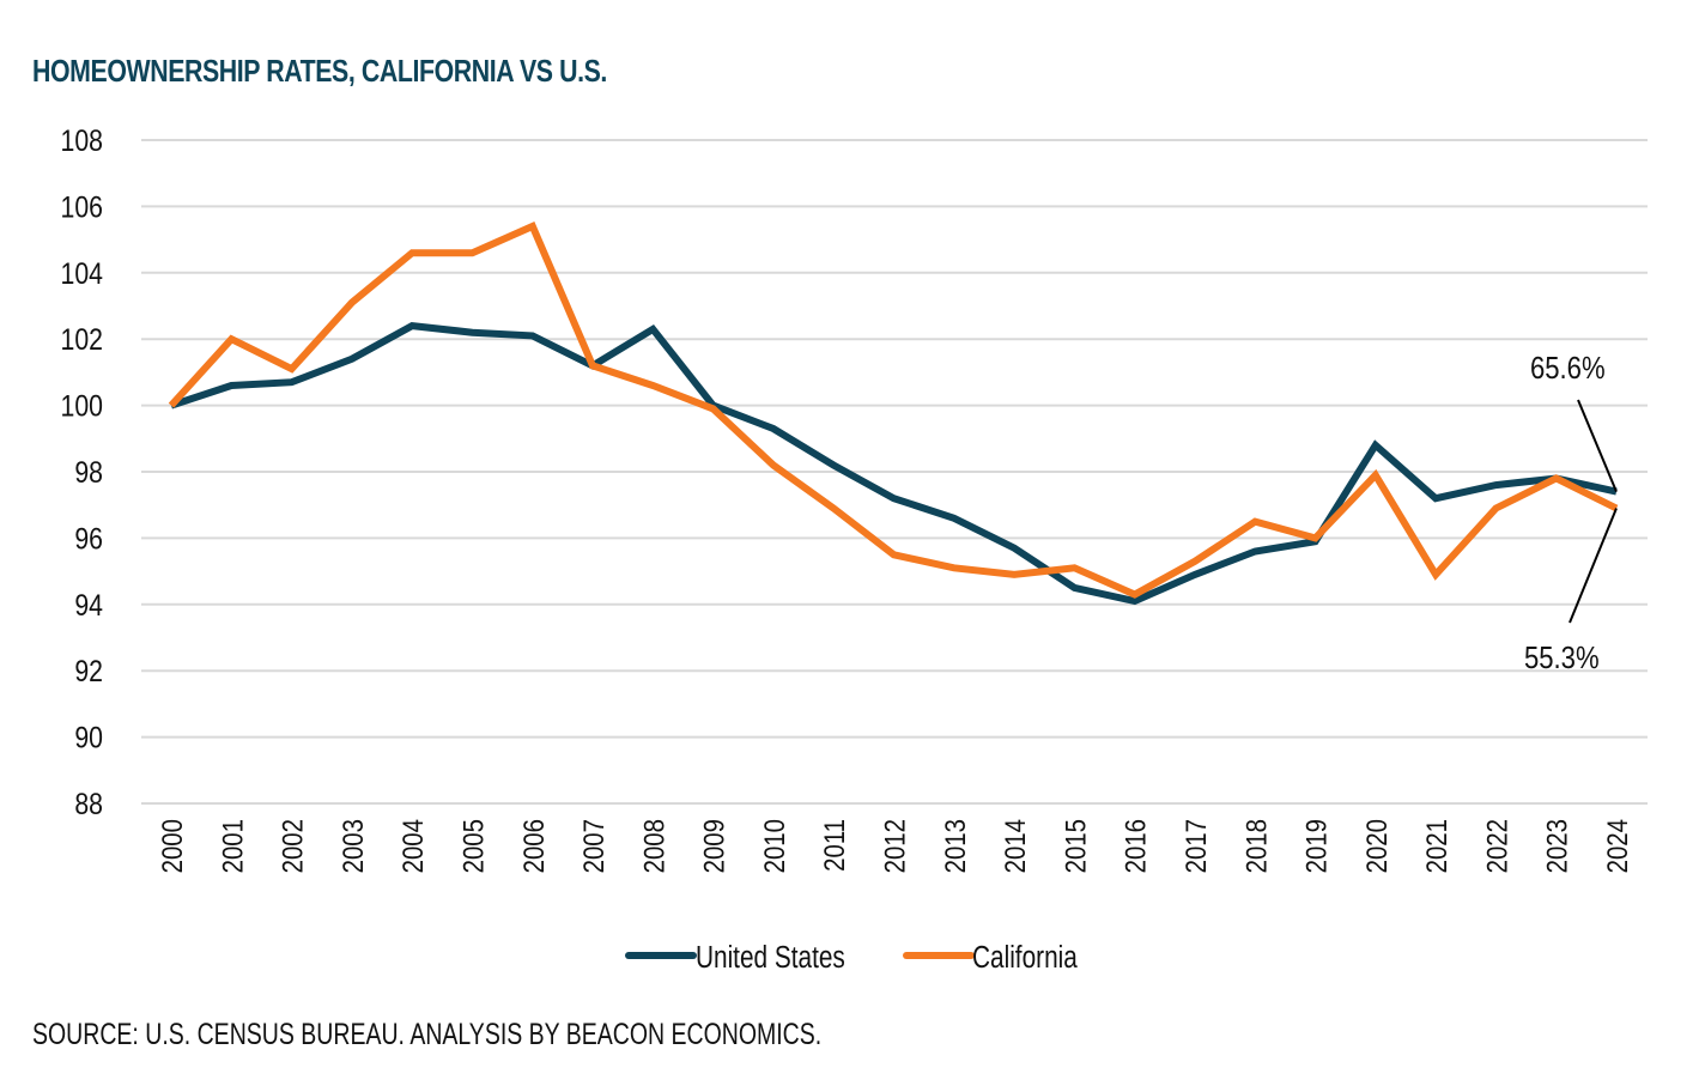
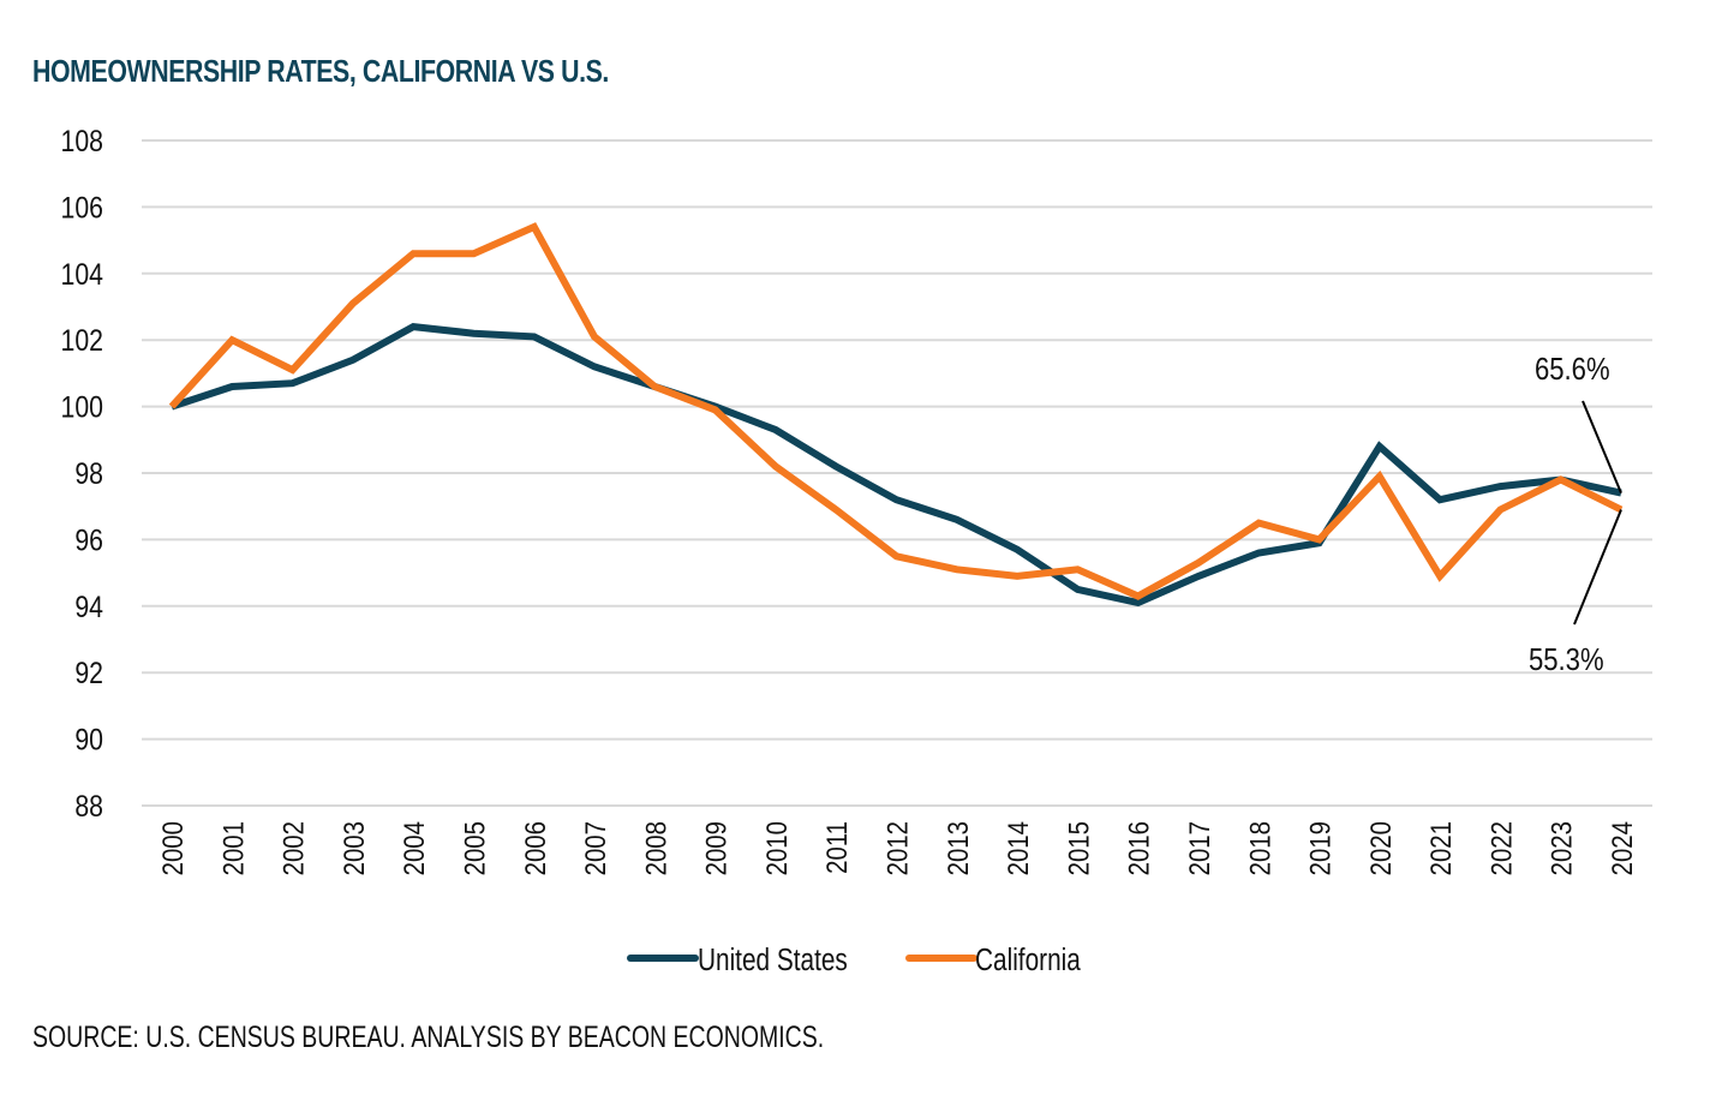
California/2007: 101.2 -> 102.1
United States/2008: 102.3 -> 100.6
